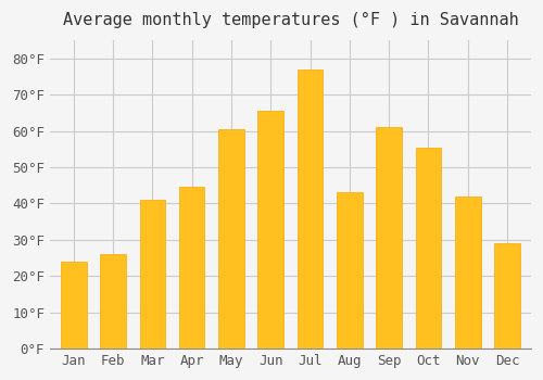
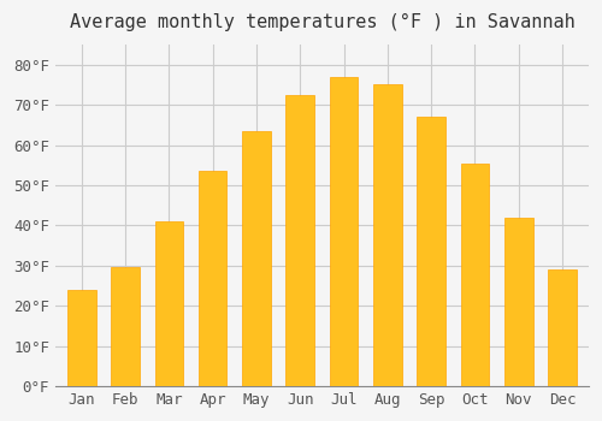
Feb: 26.0°F -> 29.5°F
Apr: 44.5°F -> 53.5°F
May: 60.5°F -> 63.5°F
Jun: 65.5°F -> 72.5°F
Aug: 43.0°F -> 75.0°F
Sep: 61.0°F -> 67.0°F
